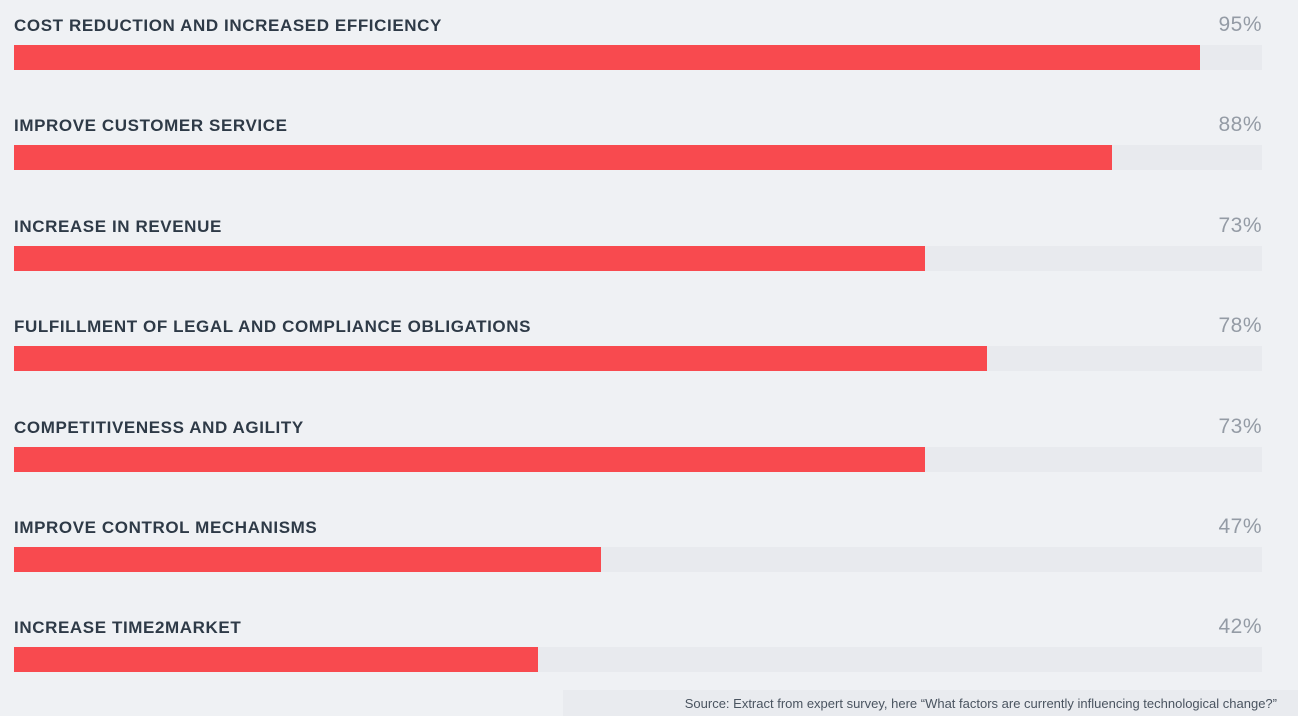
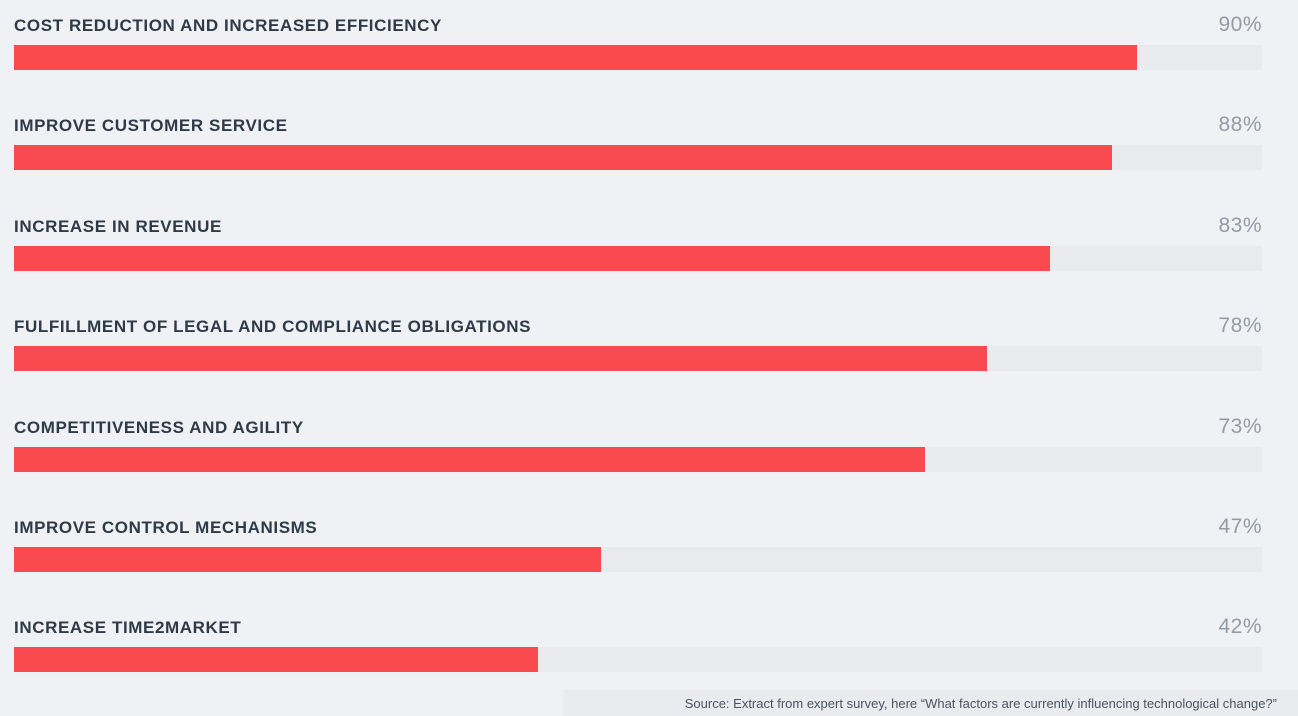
COST REDUCTION AND INCREASED EFFICIENCY: 95% -> 90%
INCREASE IN REVENUE: 73% -> 83%
